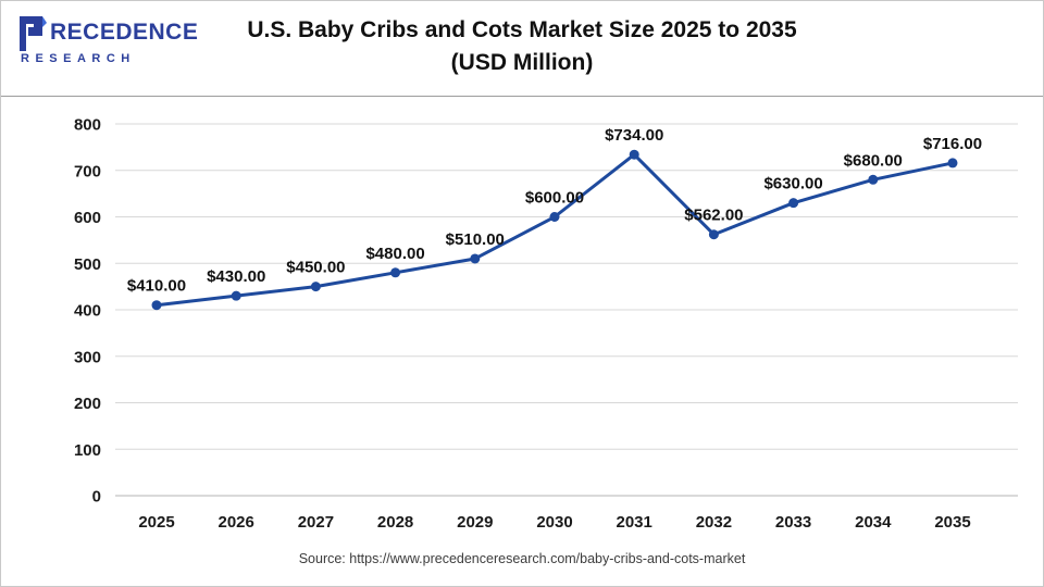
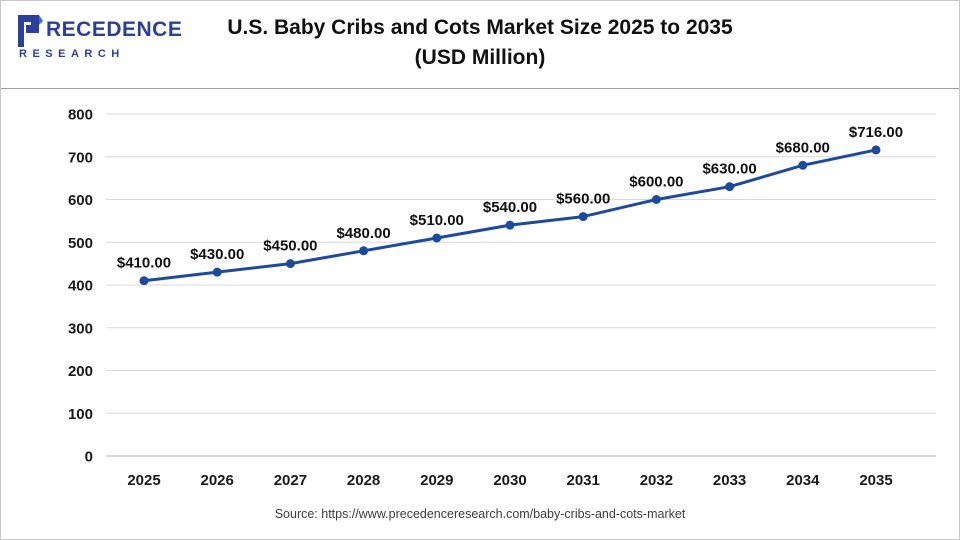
2030: $600.00 -> $540.00
2031: $734.00 -> $560.00
2032: $562.00 -> $600.00
